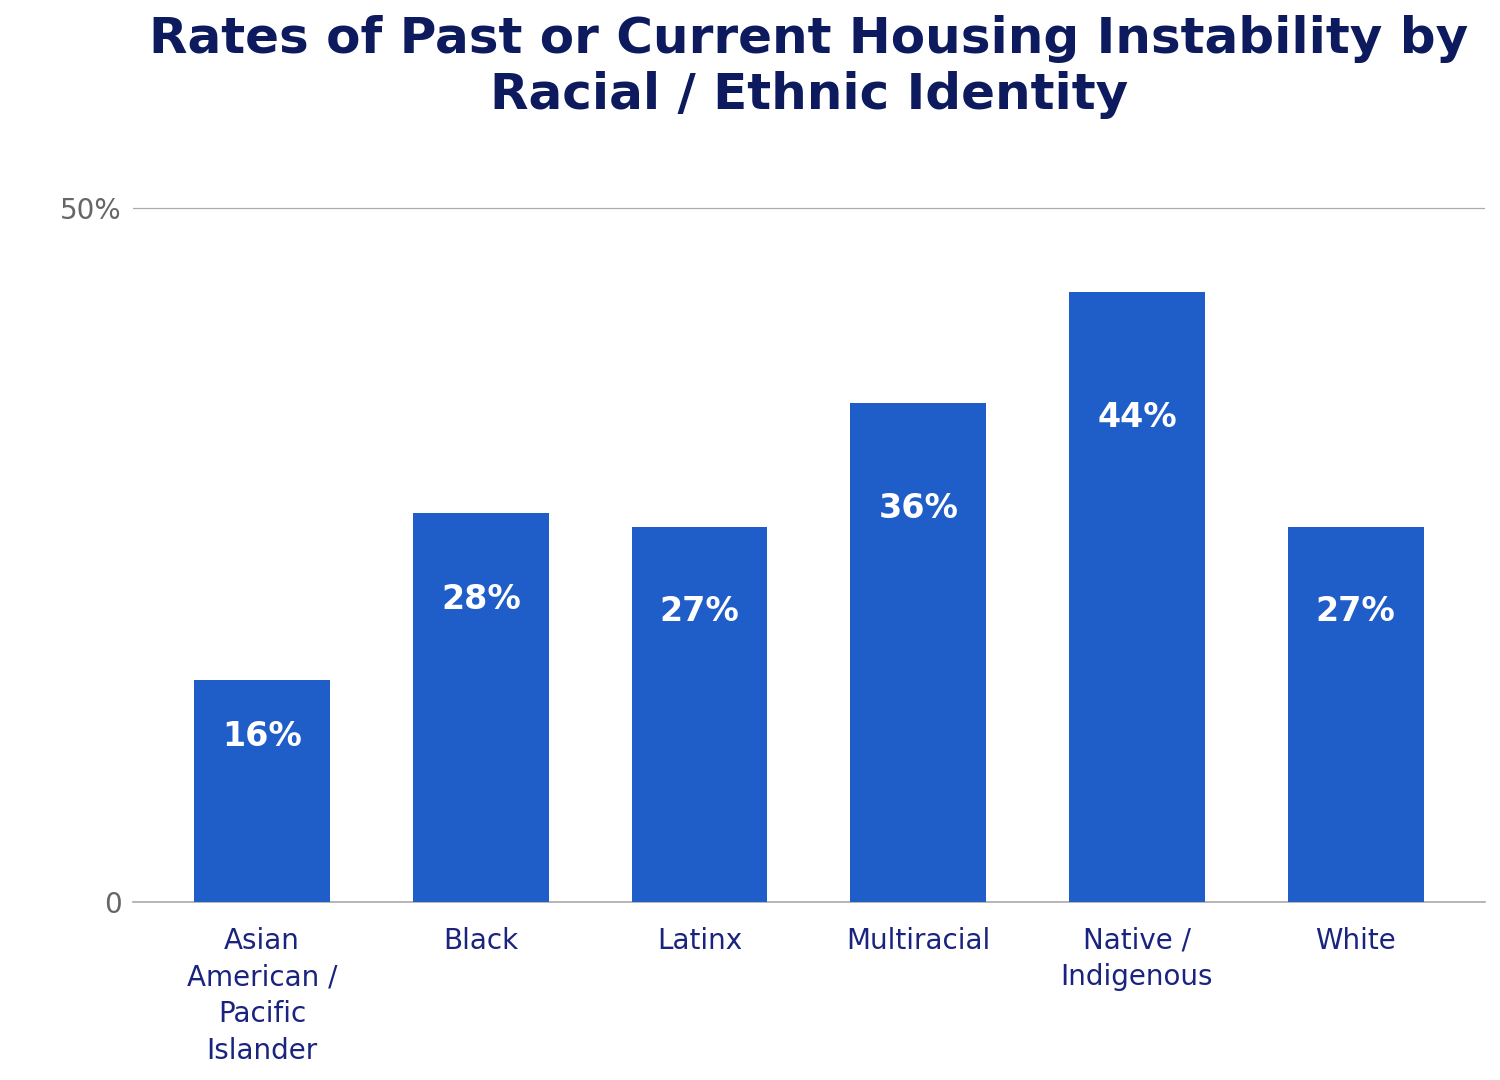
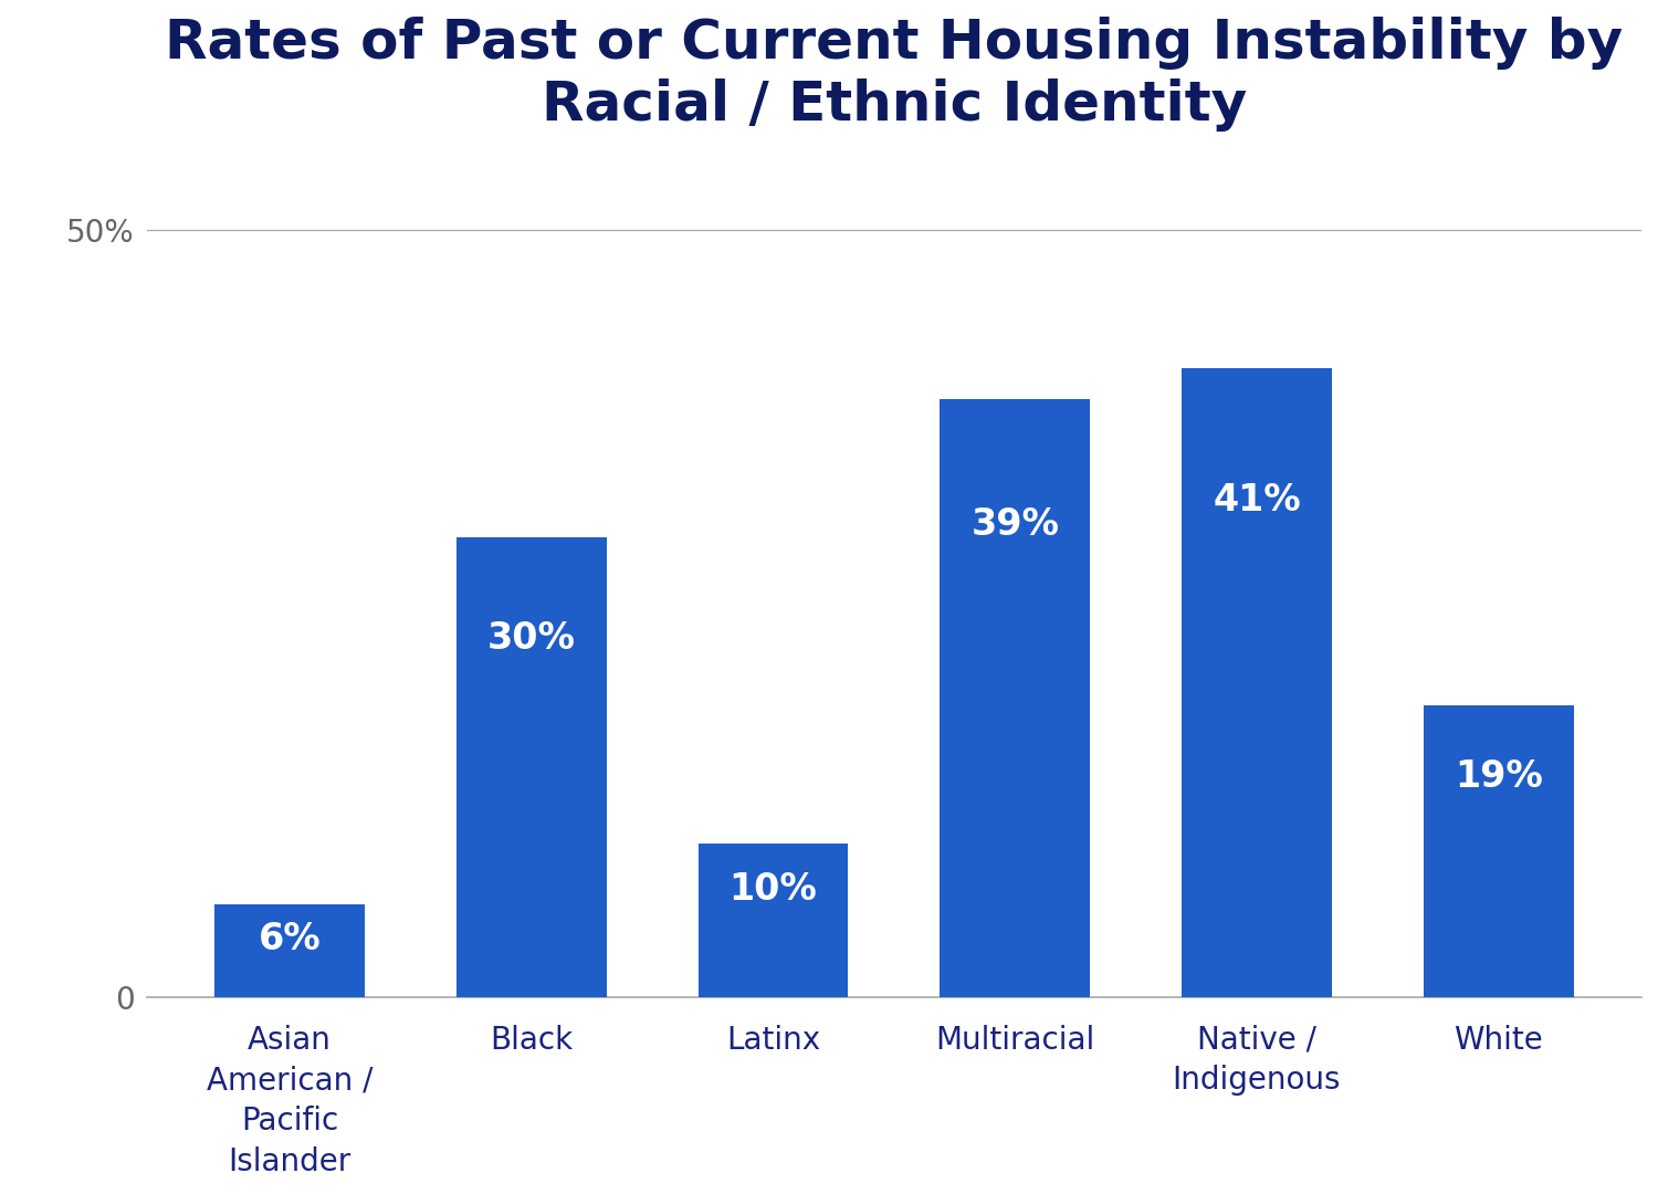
Asian American / Pacific Islander: 16% -> 6%
Black: 28% -> 30%
Latinx: 27% -> 10%
Multiracial: 36% -> 39%
Native / Indigenous: 44% -> 41%
White: 27% -> 19%
